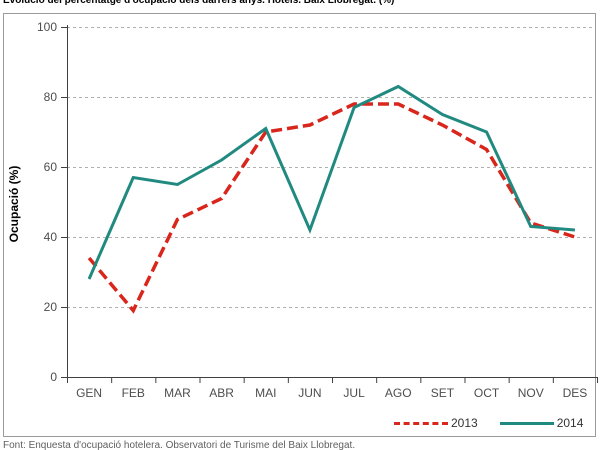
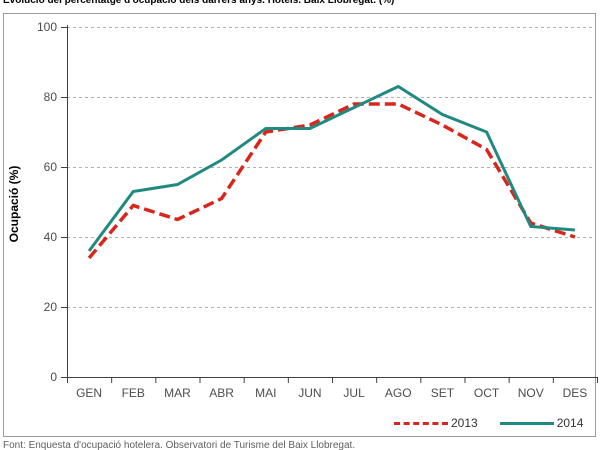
2014/GEN: 28 -> 36
2013/FEB: 19 -> 49
2014/FEB: 57 -> 53
2014/JUN: 42 -> 71
